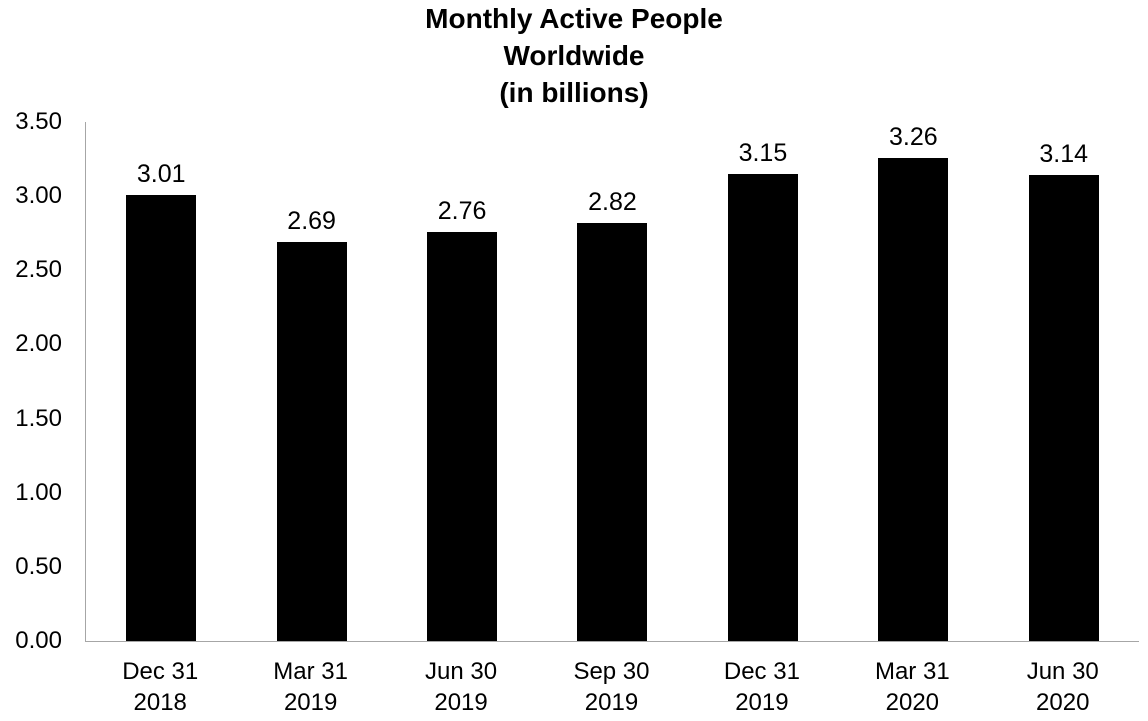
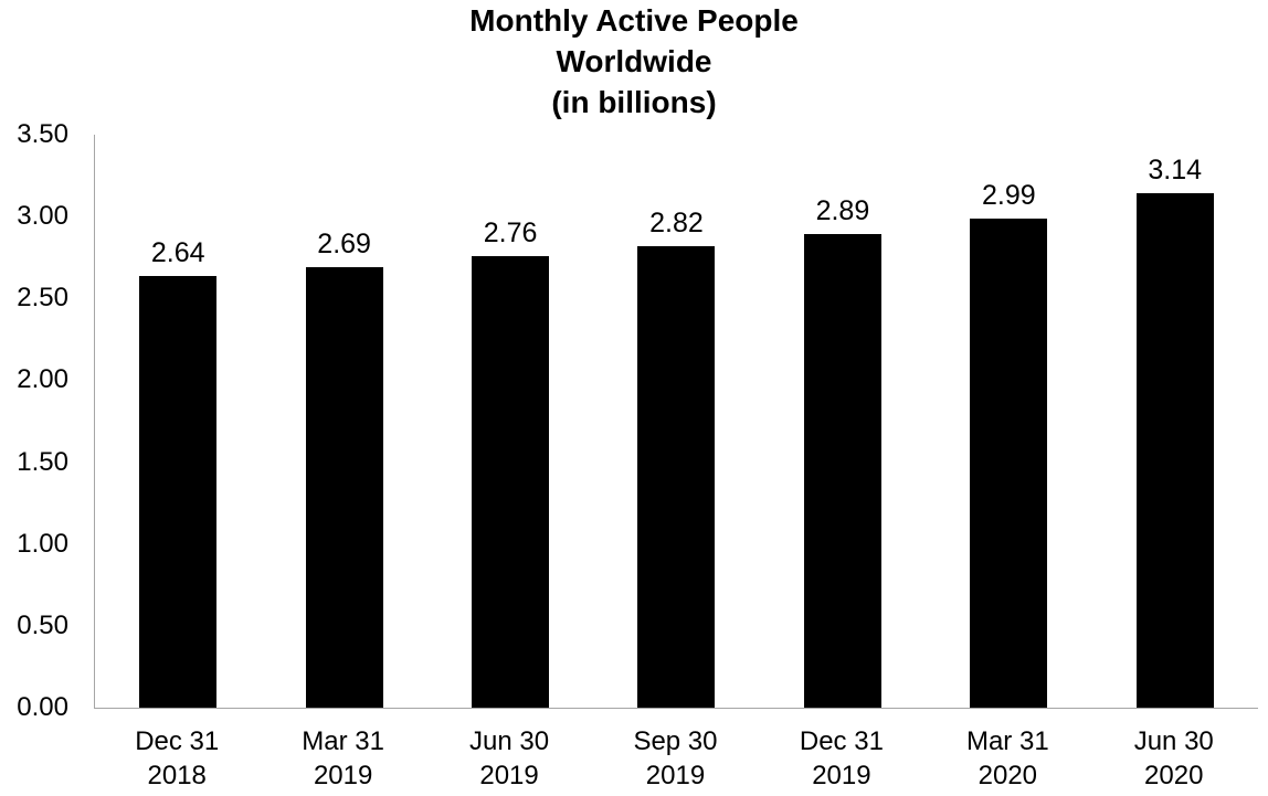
Dec 31 2018: 3.01 -> 2.64
Dec 31 2019: 3.15 -> 2.89
Mar 31 2020: 3.26 -> 2.99
